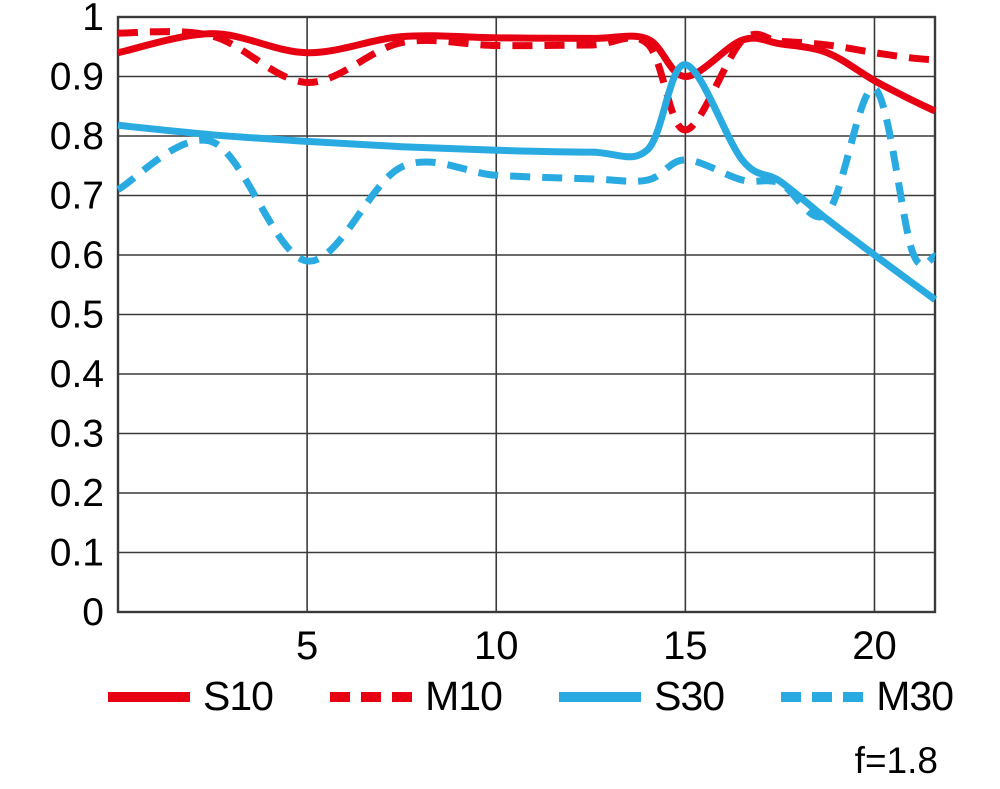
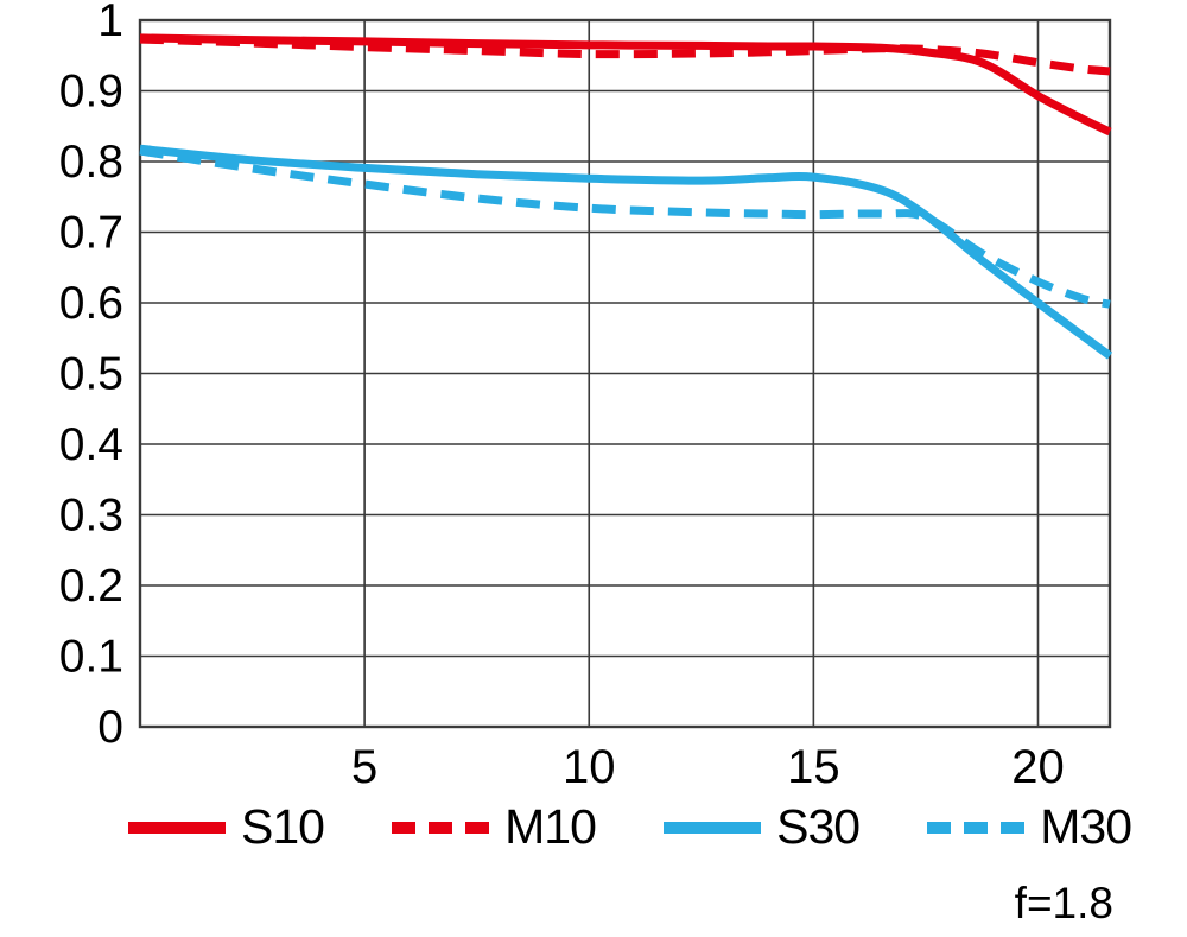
S10/0: 0.94 -> 0.97
M30/0: 0.71 -> 0.81
S10/5: 0.94 -> 0.97
M10/5: 0.89 -> 0.96
M30/5: 0.59 -> 0.77
S10/15: 0.90 -> 0.96
M10/15: 0.81 -> 0.96
S30/15: 0.92 -> 0.78
M30/15: 0.76 -> 0.72
M30/20: 0.88 -> 0.63
